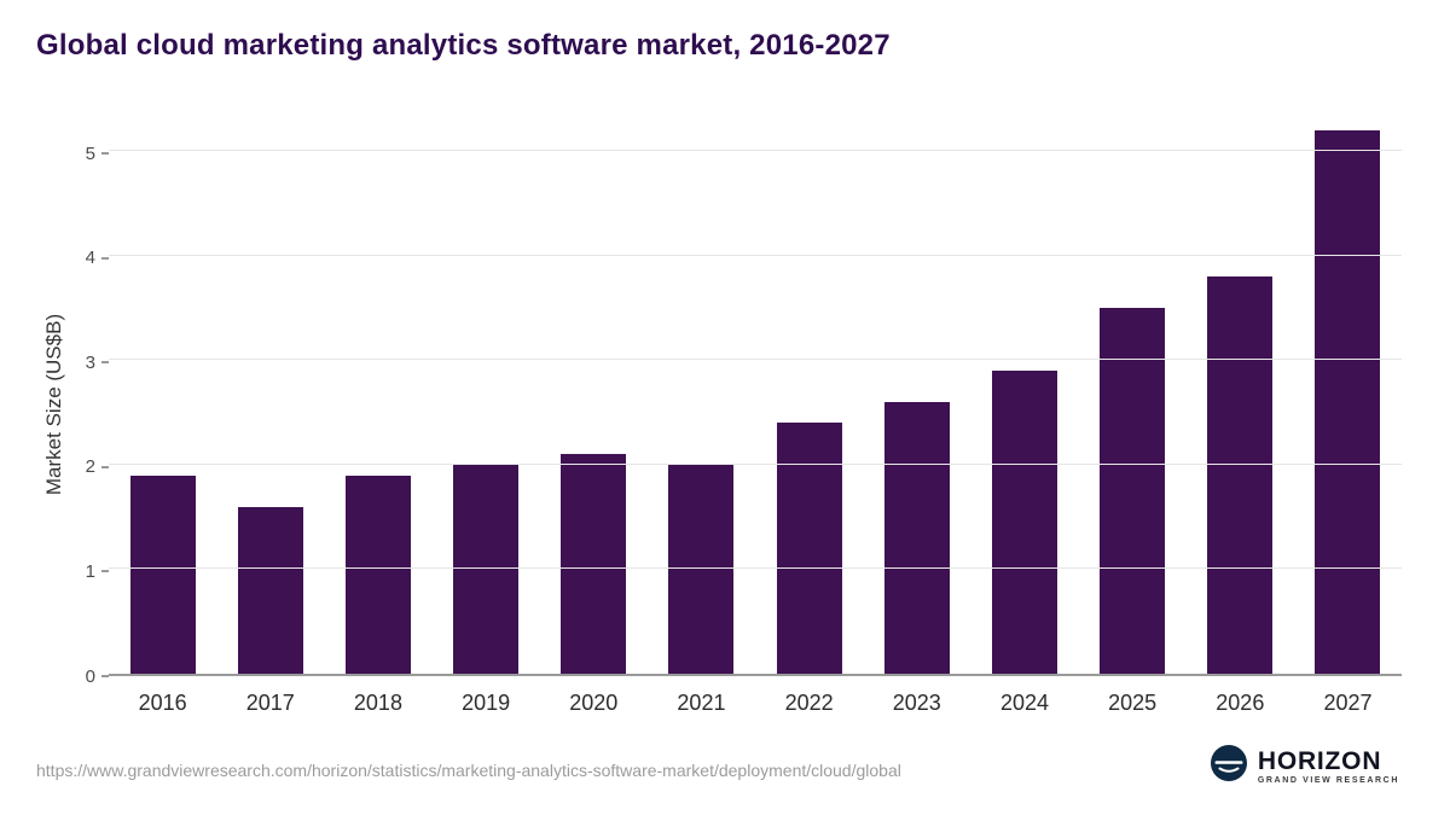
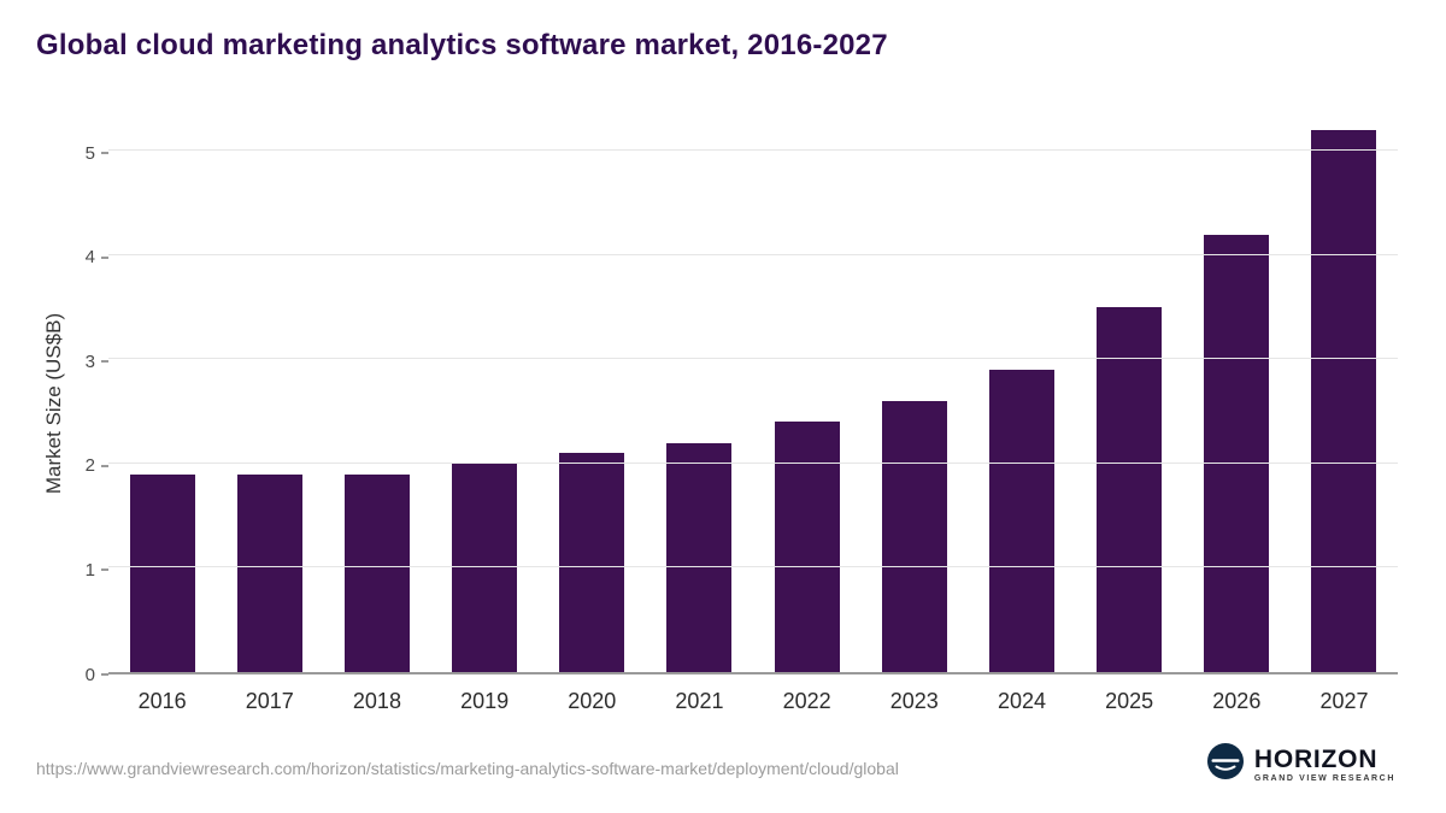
2017: 1.6 -> 1.9
2021: 2.0 -> 2.2
2026: 3.8 -> 4.2
